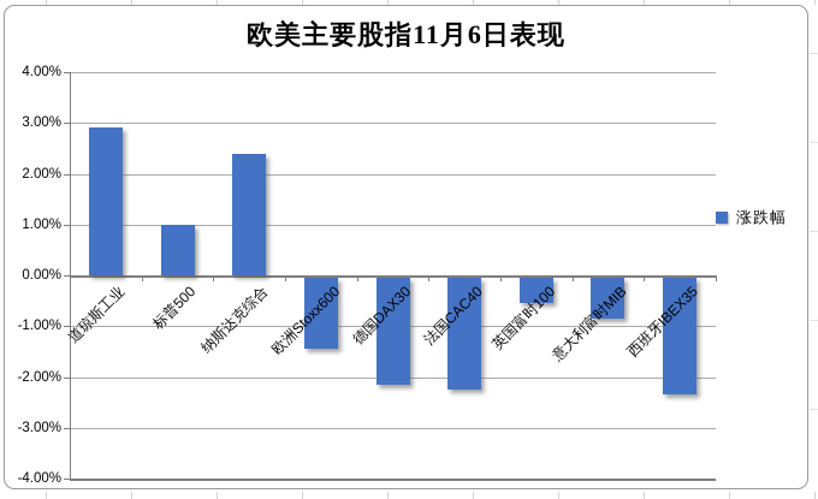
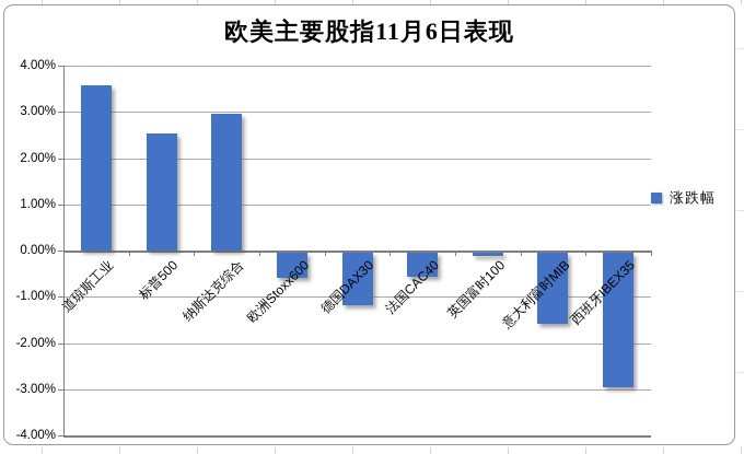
道琼斯工业: 2.9% -> 3.6%
标普500: 1.0% -> 2.5%
纳斯达克综合: 2.4% -> 3.0%
欧洲Stoxx600: -1.4% -> -0.5%
德国DAX30: -2.1% -> -1.1%
法国CAC40: -2.2% -> -0.5%
英国富时100: -0.5% -> -0.1%
意大利富时MIB: -0.8% -> -1.5%
西班牙IBEX35: -2.3% -> -2.9%
